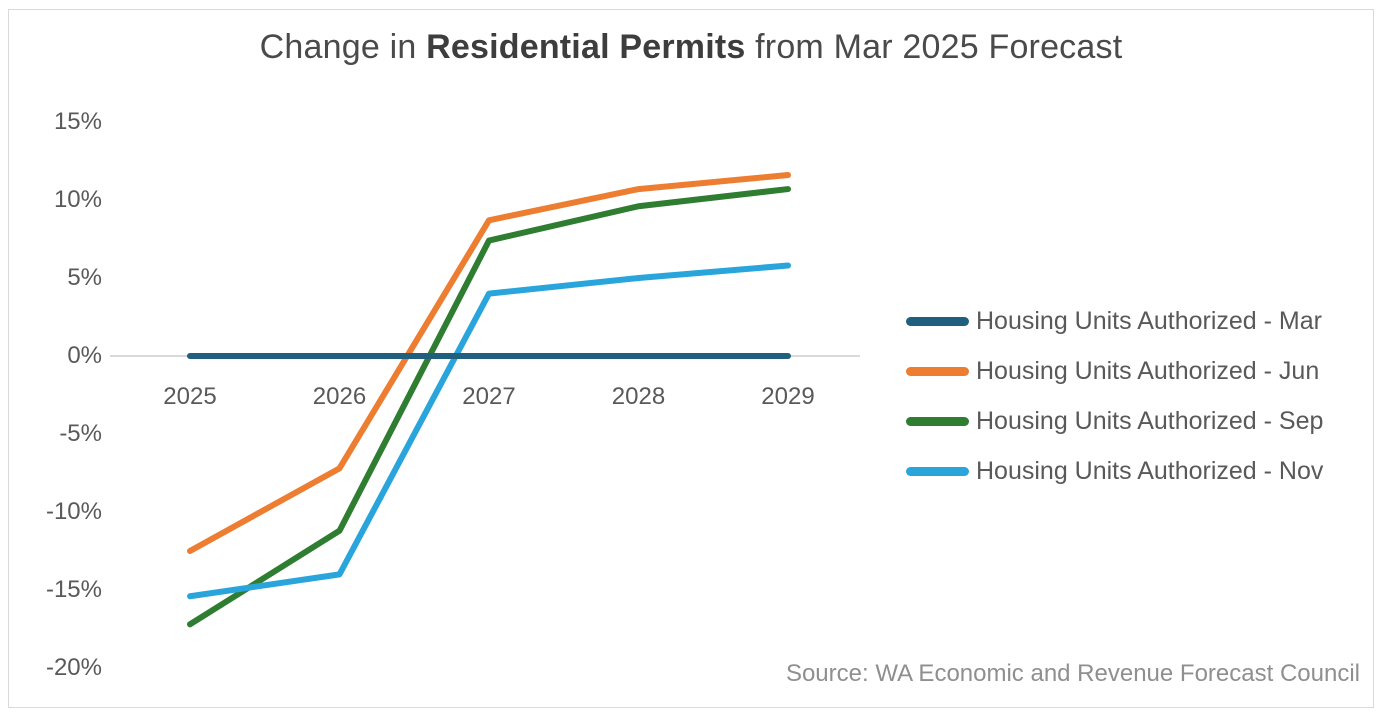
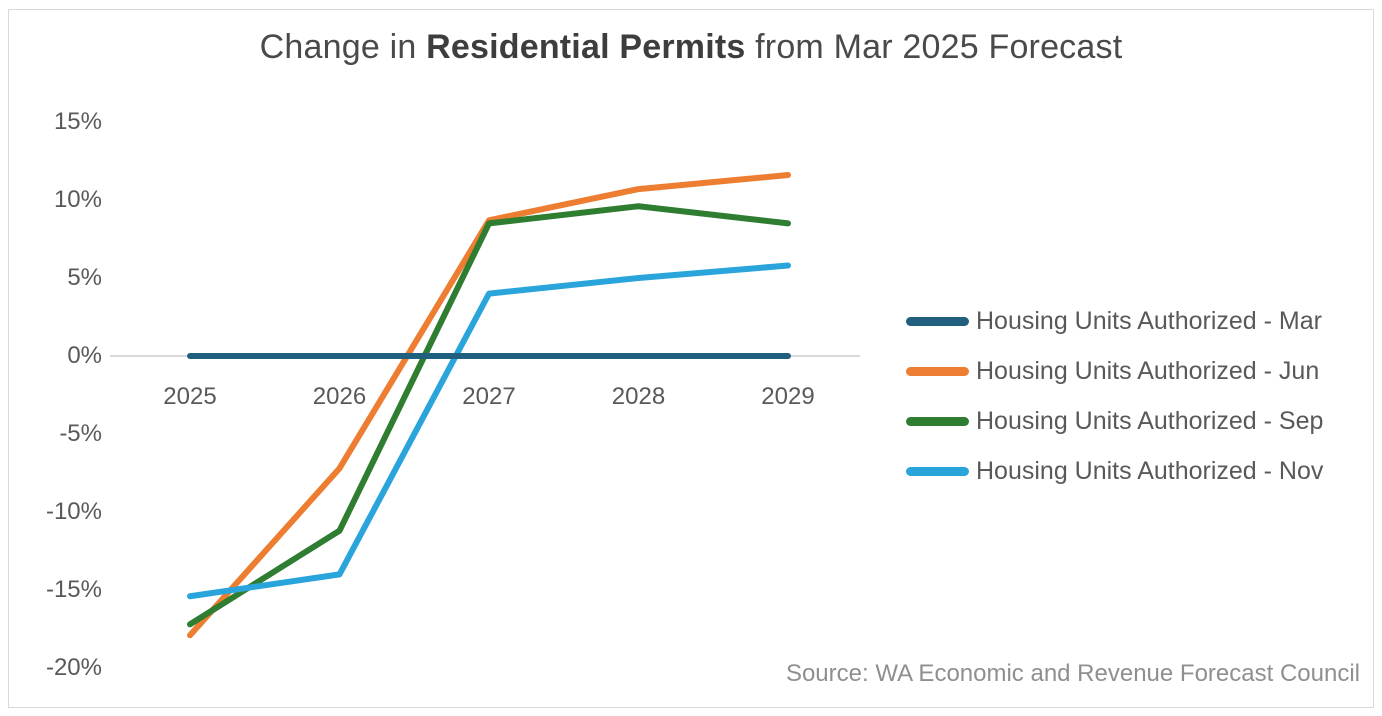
Housing Units Authorized - Jun/2025: -12.5% -> -17.9%
Housing Units Authorized - Sep/2027: 7.4% -> 8.5%
Housing Units Authorized - Sep/2029: 10.7% -> 8.5%
